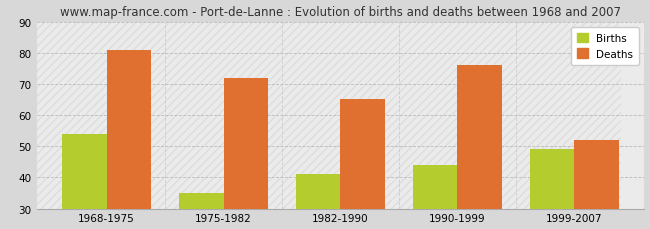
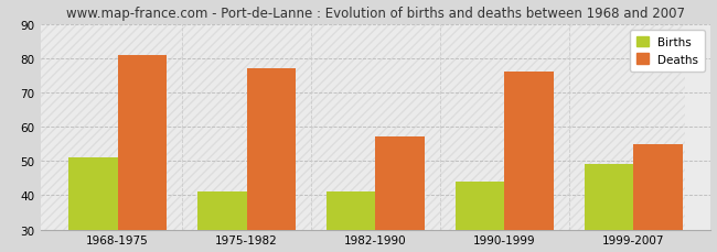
Births/1968-1975: 54 -> 51
Births/1975-1982: 35 -> 41
Deaths/1975-1982: 72 -> 77
Deaths/1982-1990: 65 -> 57
Deaths/1999-2007: 52 -> 55
